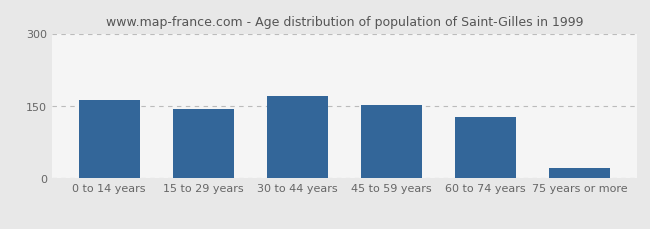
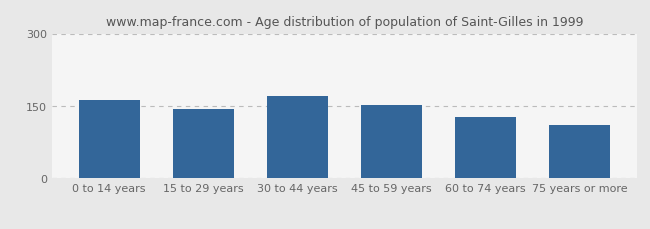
75 years or more: 22 -> 110
